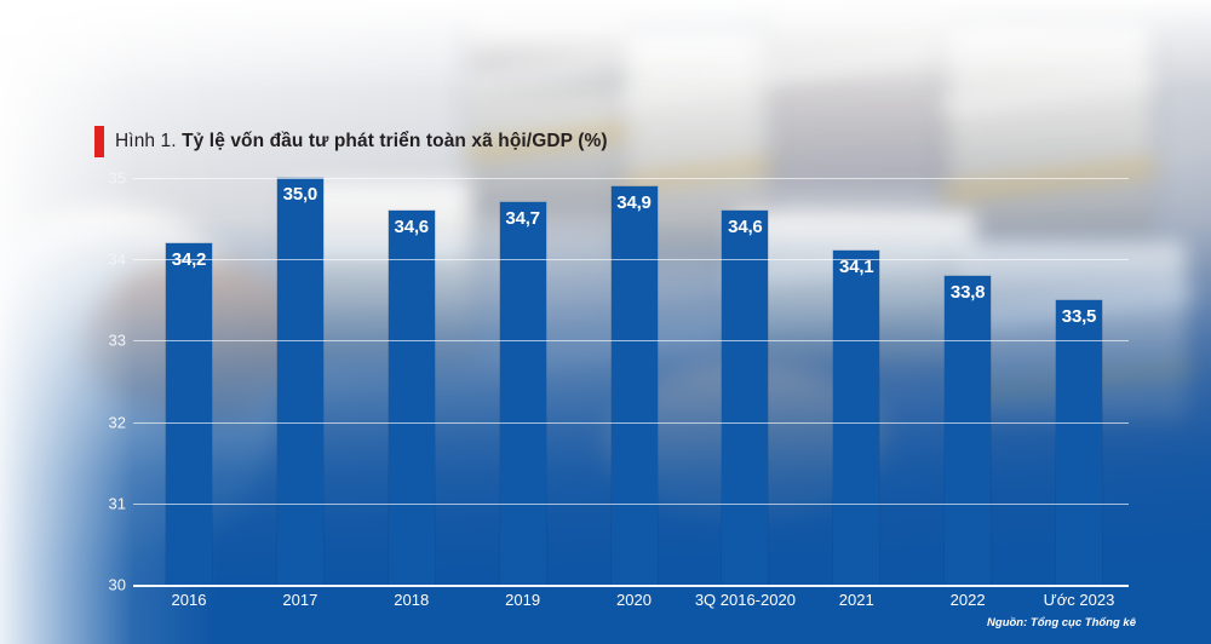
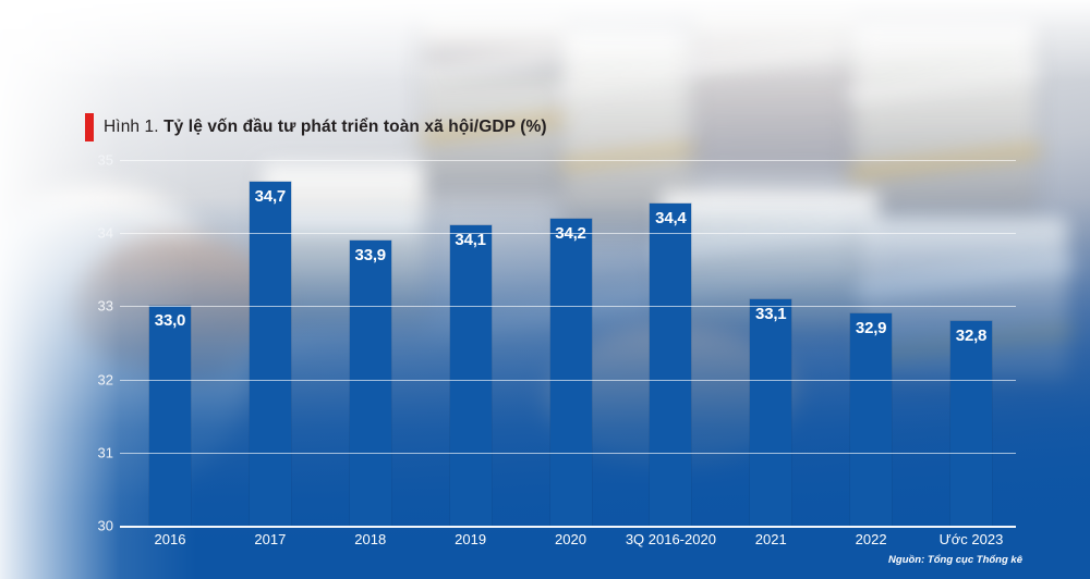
2016: 34,2 -> 33,0
2017: 35,0 -> 34,7
2018: 34,6 -> 33,9
2019: 34,7 -> 34,1
2020: 34,9 -> 34,2
3Q 2016-2020: 34,6 -> 34,4
2021: 34,1 -> 33,1
2022: 33,8 -> 32,9
Ước 2023: 33,5 -> 32,8
